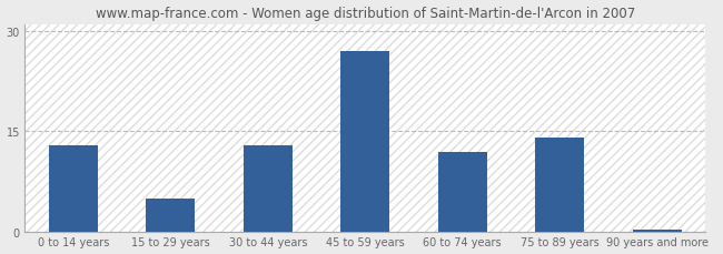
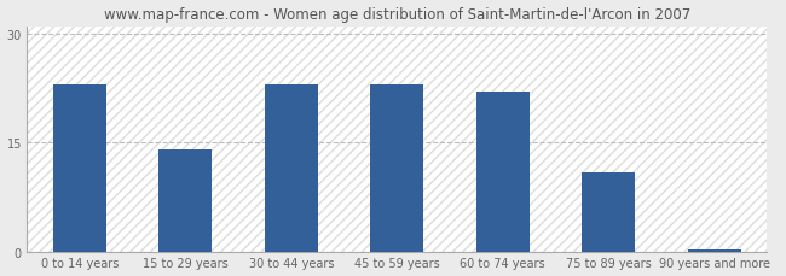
0 to 14 years: 13.0 -> 23.0
15 to 29 years: 5.0 -> 14.0
30 to 44 years: 13.0 -> 23.0
45 to 59 years: 27.0 -> 23.0
60 to 74 years: 12.0 -> 22.0
75 to 89 years: 14.0 -> 11.0
